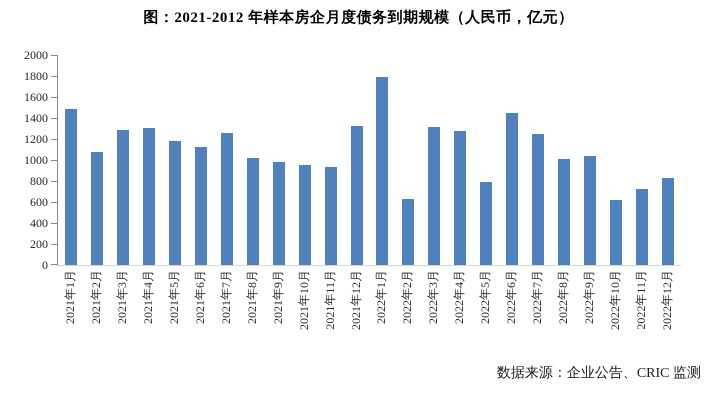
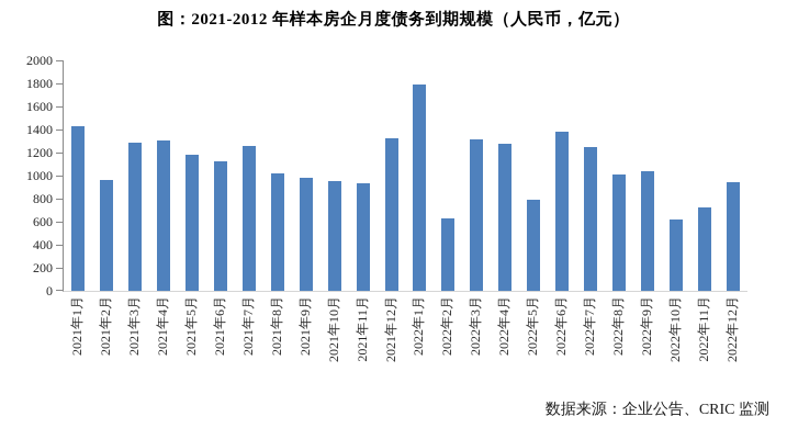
2021年1月: 1490 -> 1430
2021年2月: 1080 -> 960
2022年6月: 1450 -> 1380
2022年12月: 830 -> 940
